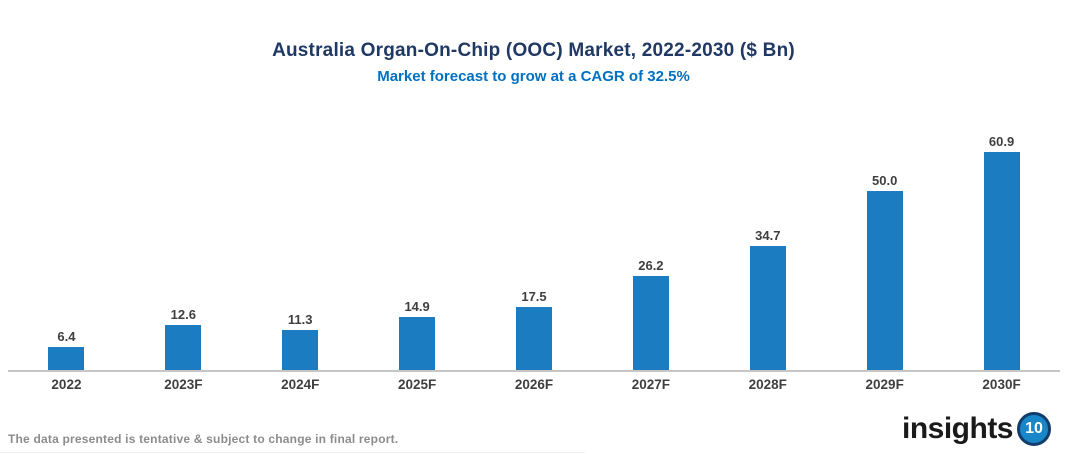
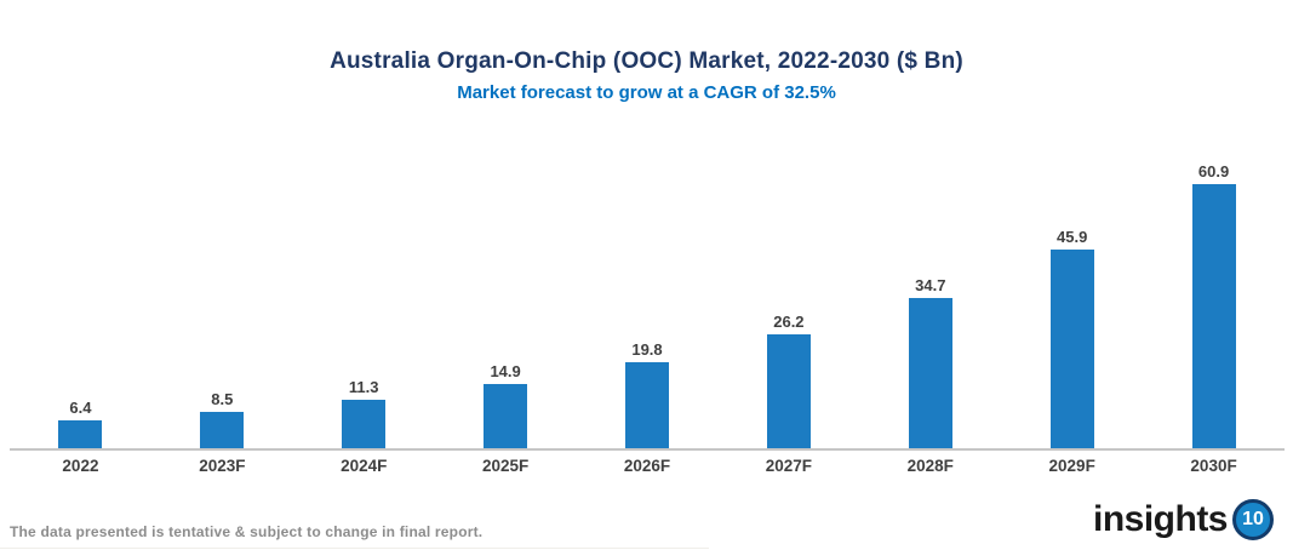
2023F: 12.6 -> 8.5
2026F: 17.5 -> 19.8
2029F: 50.0 -> 45.9
